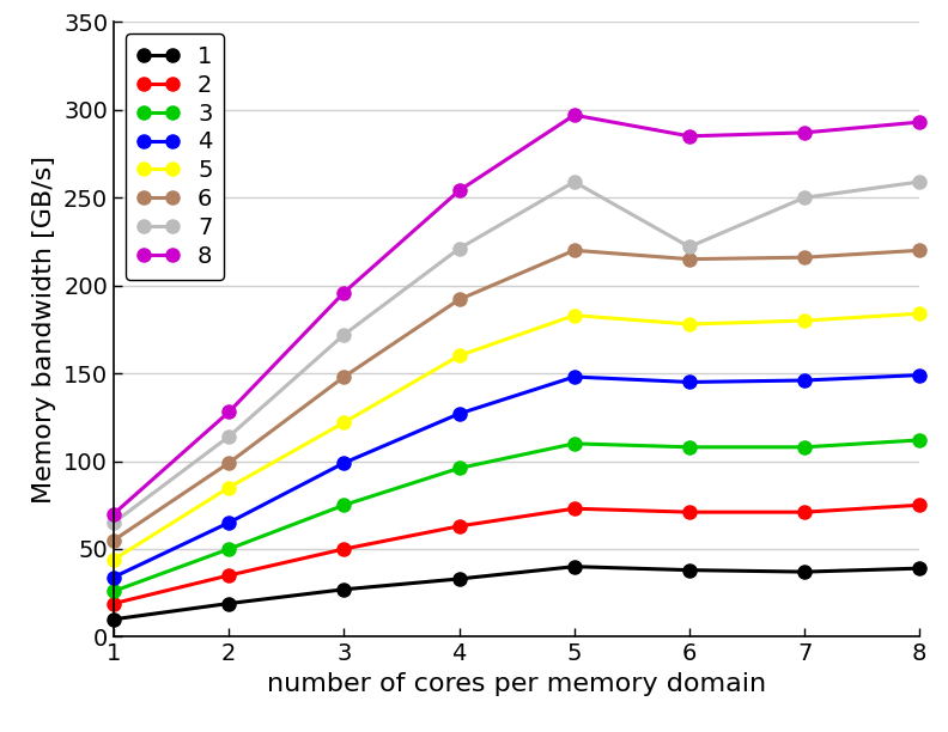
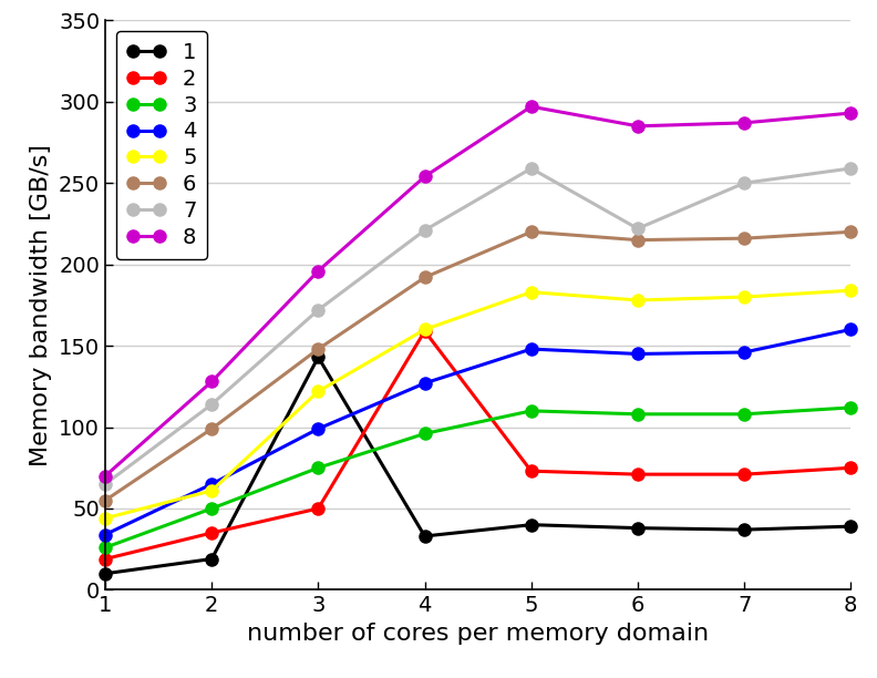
5/2: 85 -> 61
1/3: 27 -> 143
2/4: 63 -> 159
4/8: 149 -> 160
